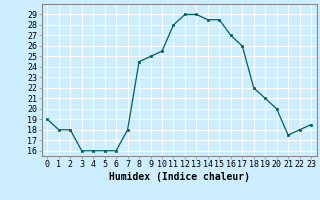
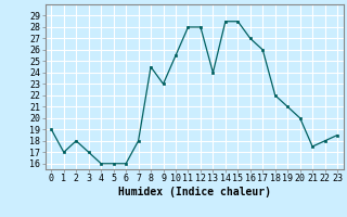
1: 18.0 -> 17.0
3: 16.0 -> 17.0
9: 25.0 -> 23.0
12: 29.0 -> 28.0
13: 29.0 -> 24.0
